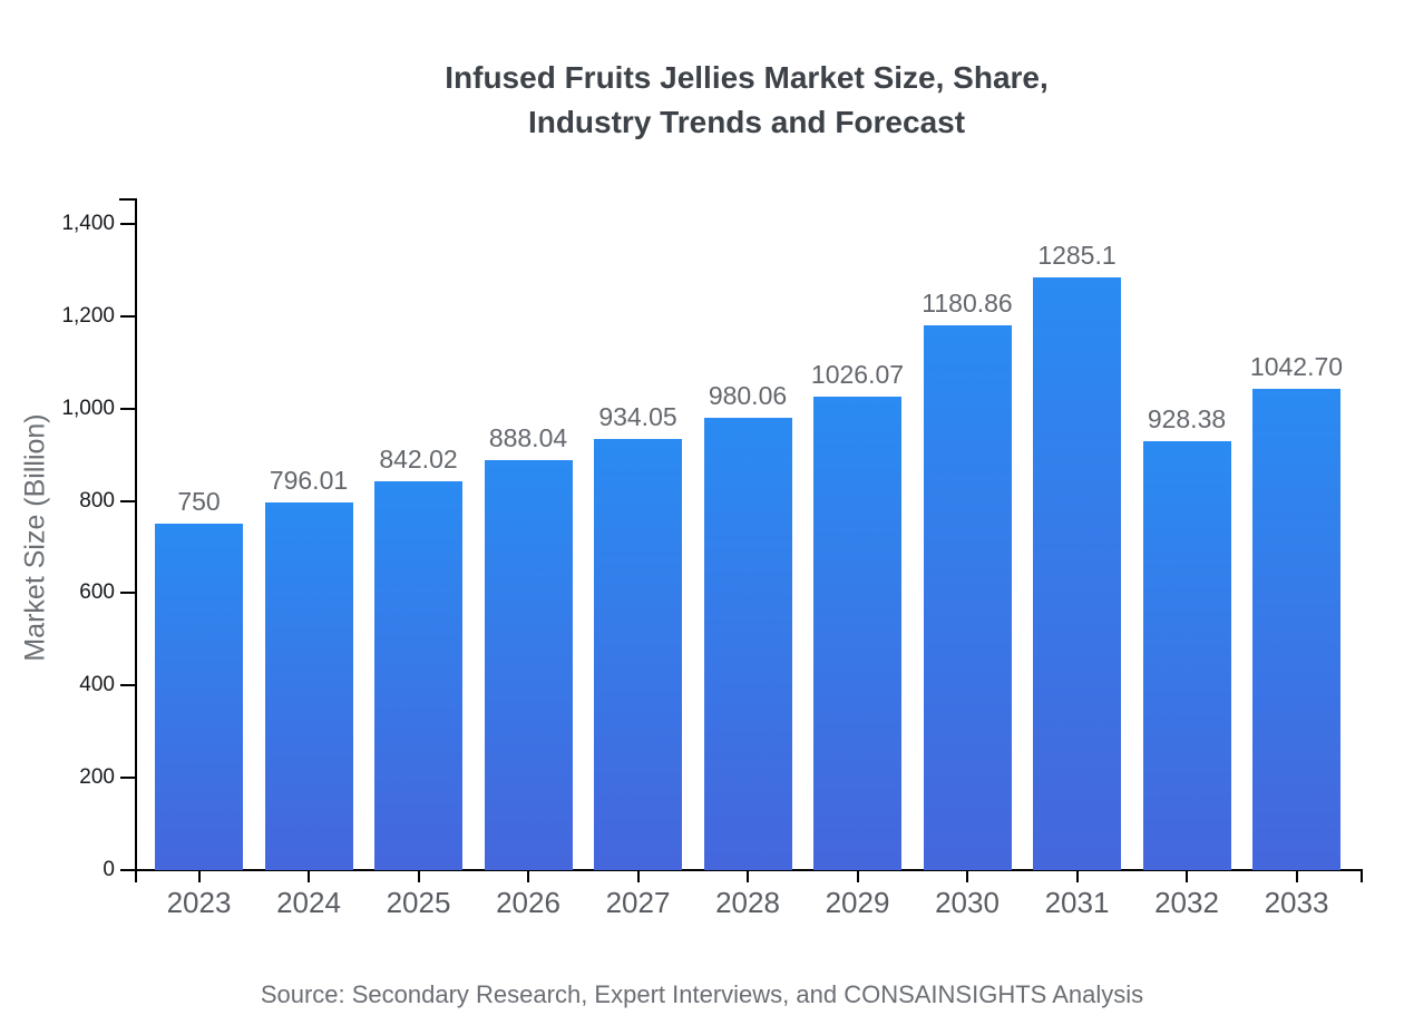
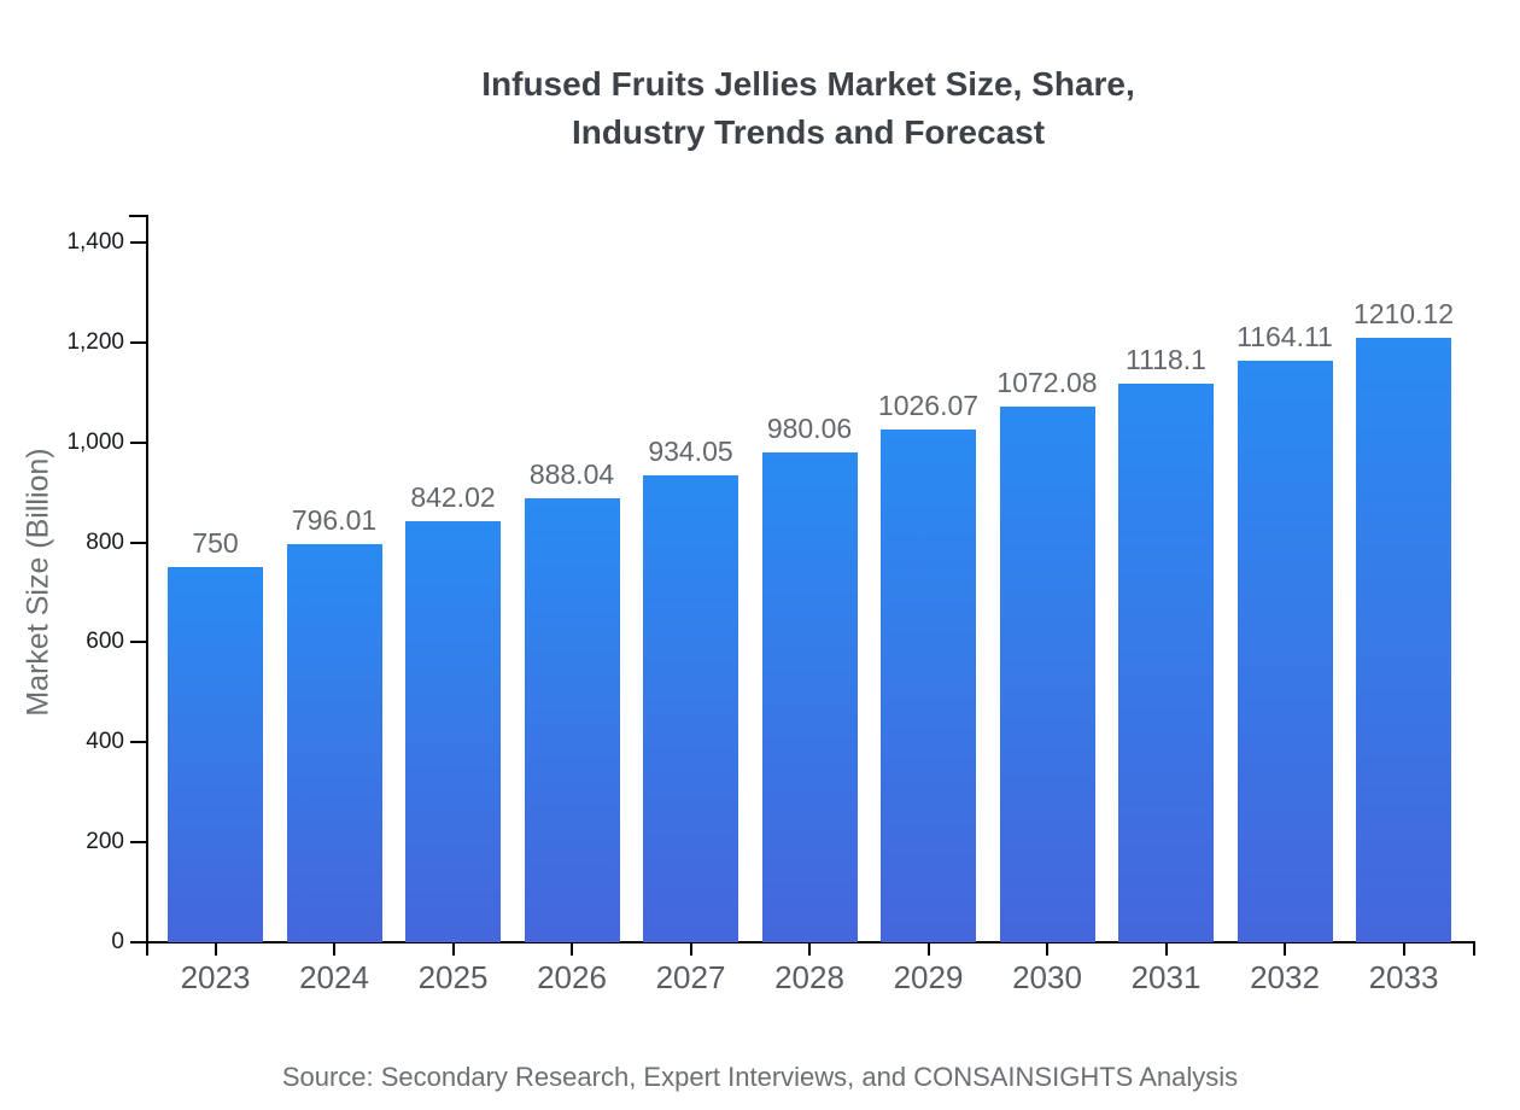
2030: 1180.86 -> 1072.08
2031: 1285.1 -> 1118.1
2032: 928.38 -> 1164.11
2033: 1042.70 -> 1210.12
